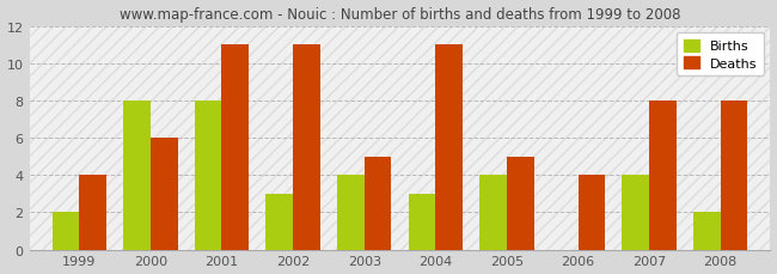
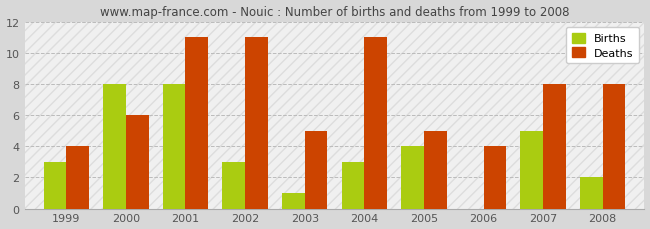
Births/1999: 2 -> 3
Births/2003: 4 -> 1
Births/2007: 4 -> 5
